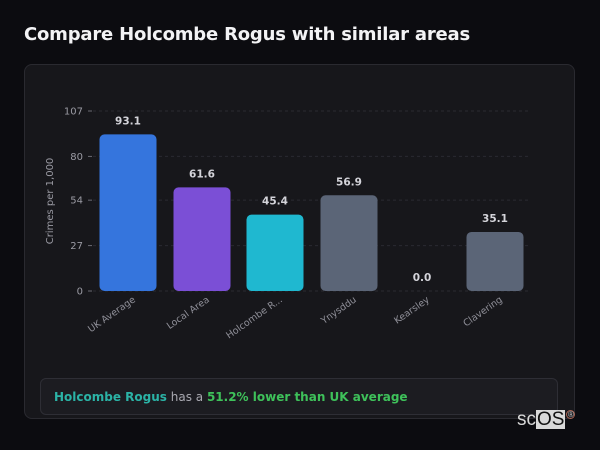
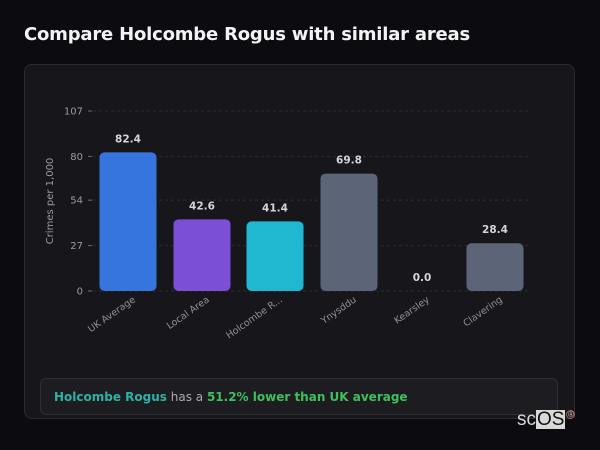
UK Average: 93.1 -> 82.4
Local Area: 61.6 -> 42.6
Holcombe R...: 45.4 -> 41.4
Ynysddu: 56.9 -> 69.8
Clavering: 35.1 -> 28.4
